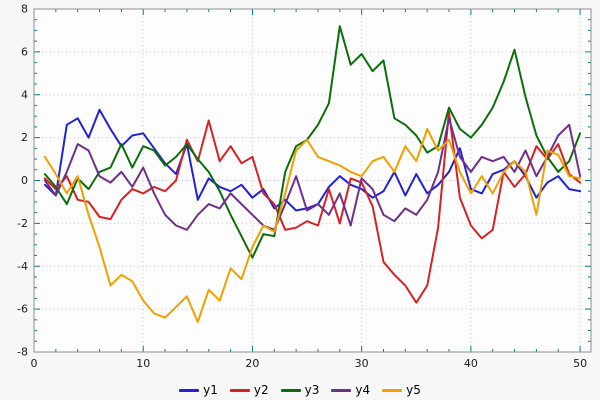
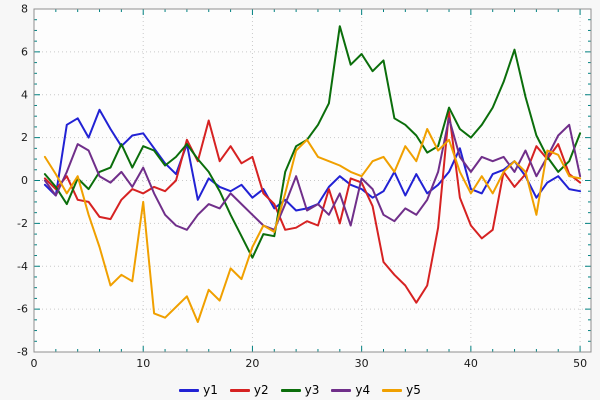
y5/10: -5.6 -> -1.0
